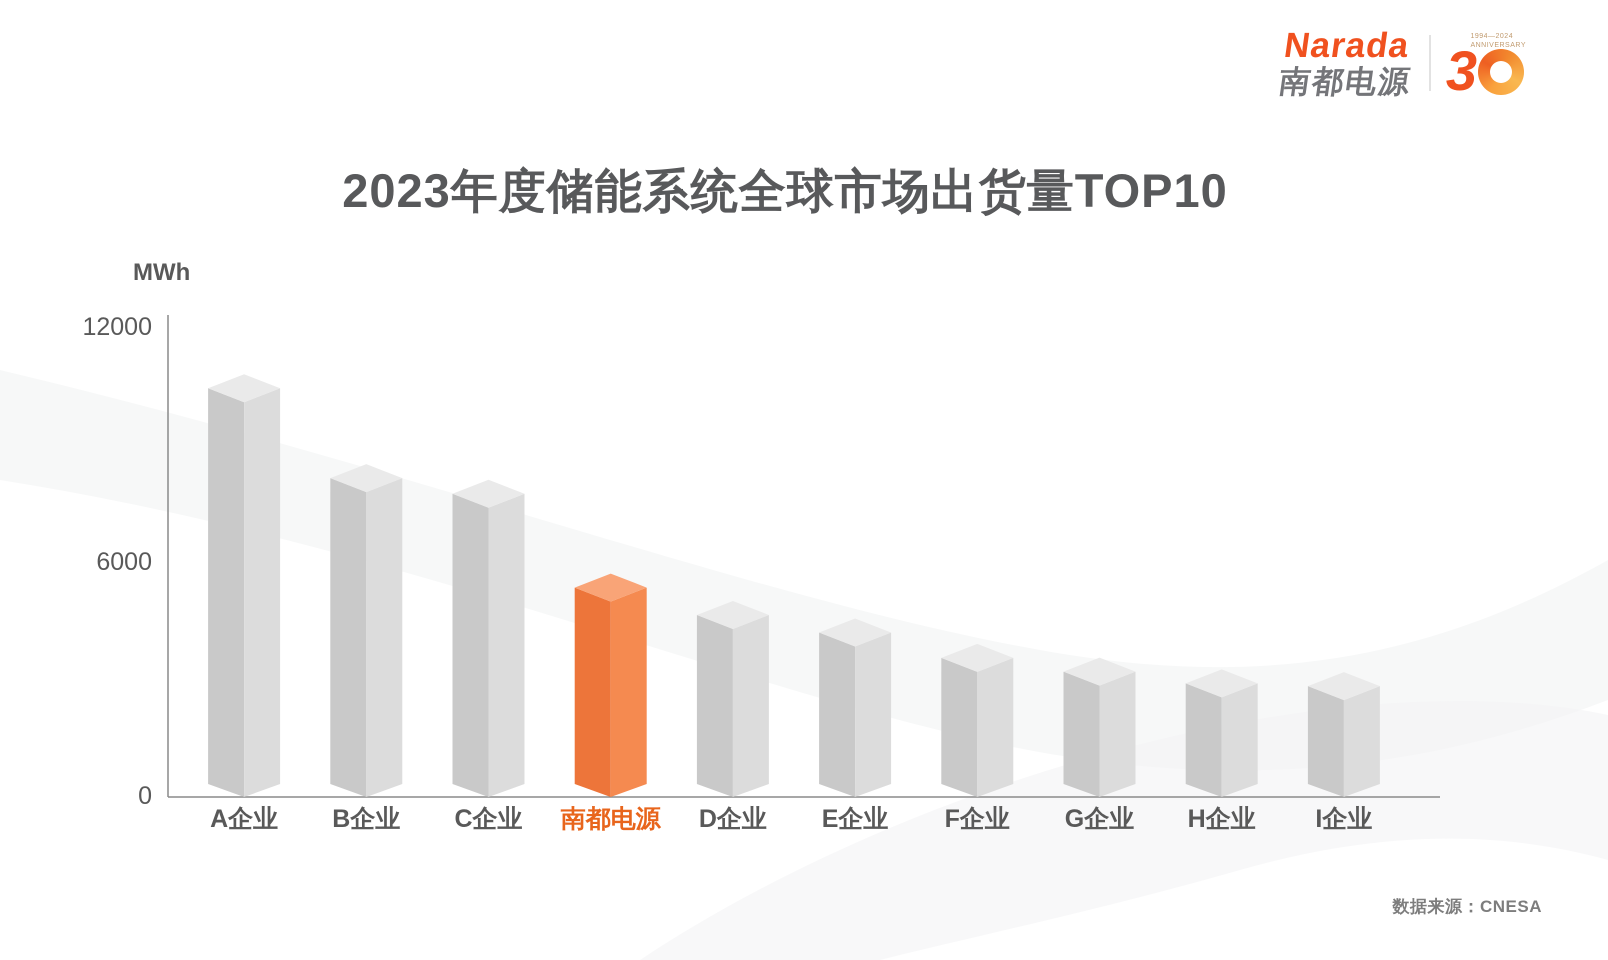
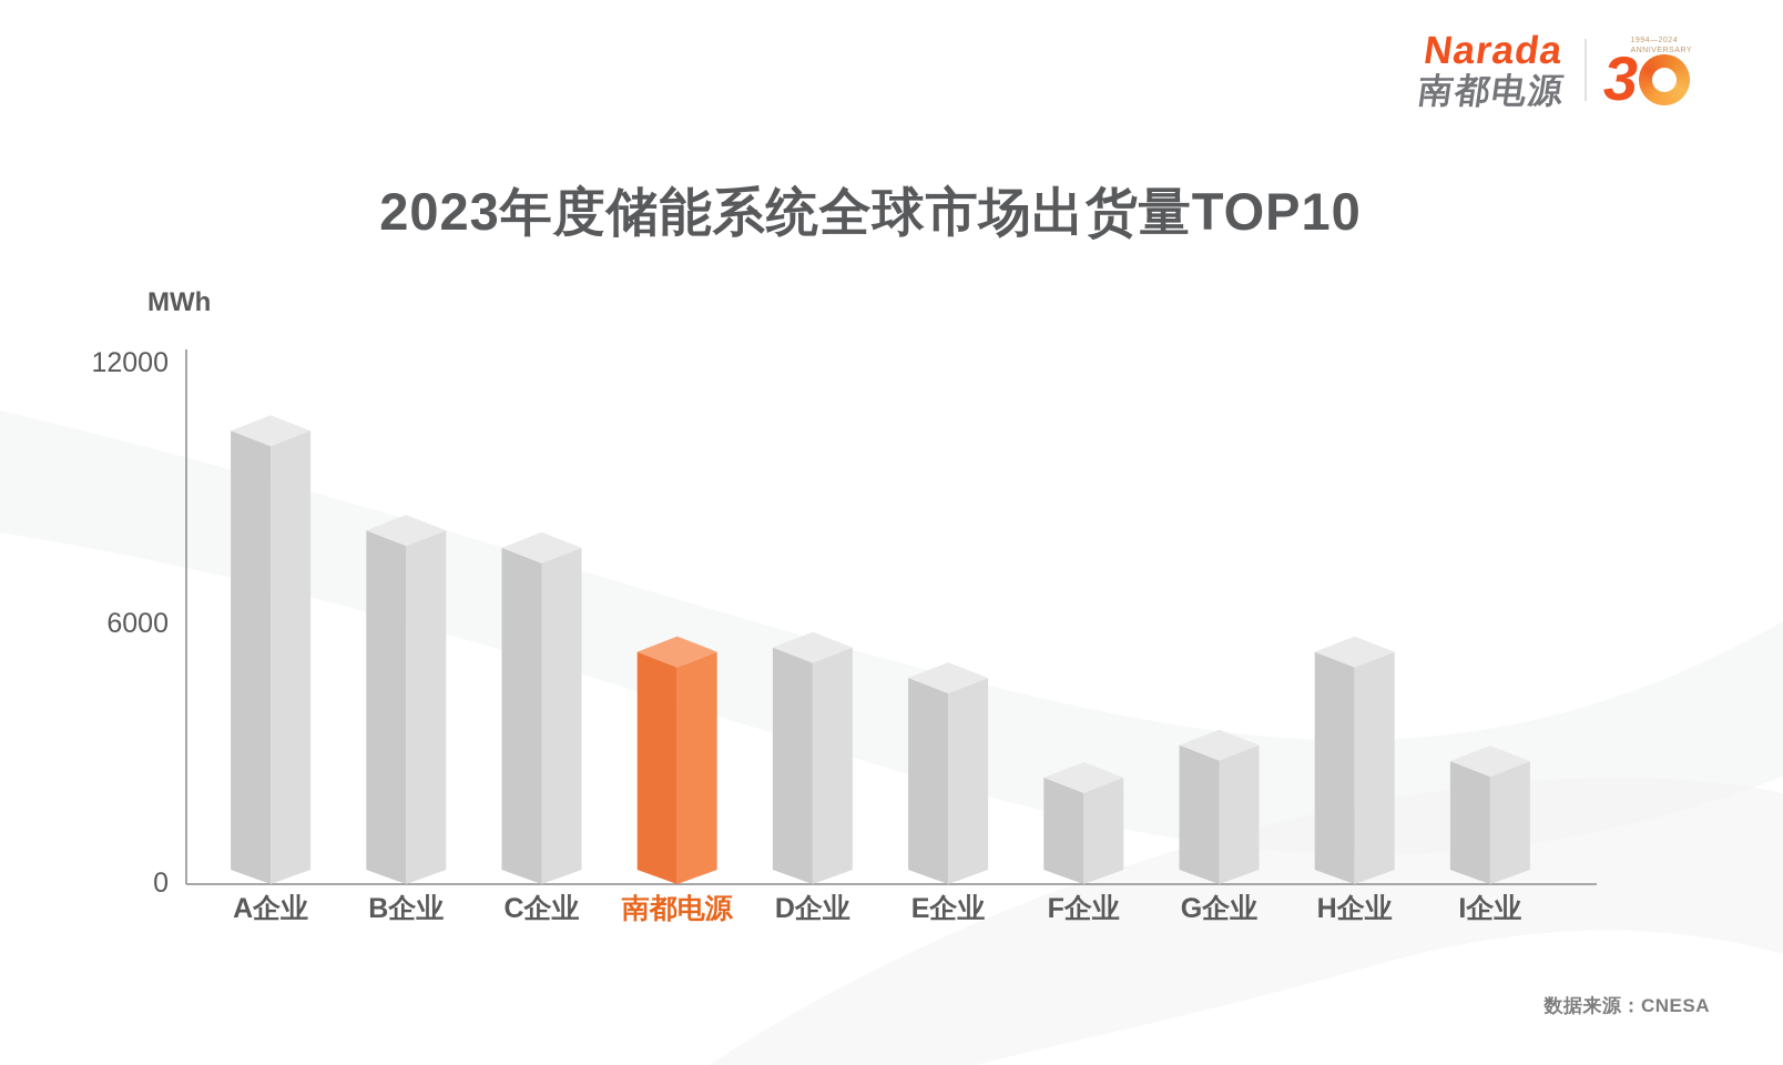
D企业: 4300 -> 5100
E企业: 3800 -> 4400
F企业: 3200 -> 2100
H企业: 2600 -> 5000
